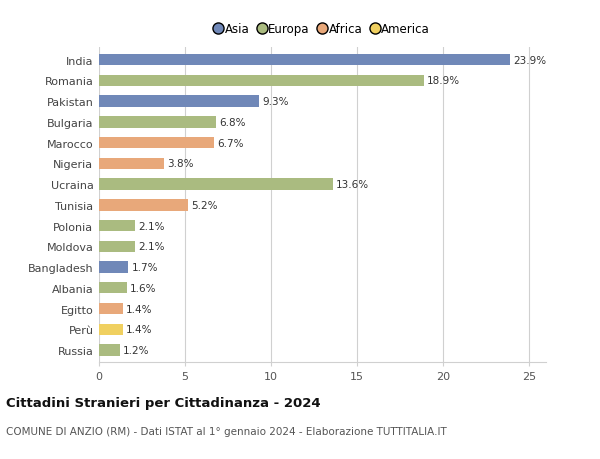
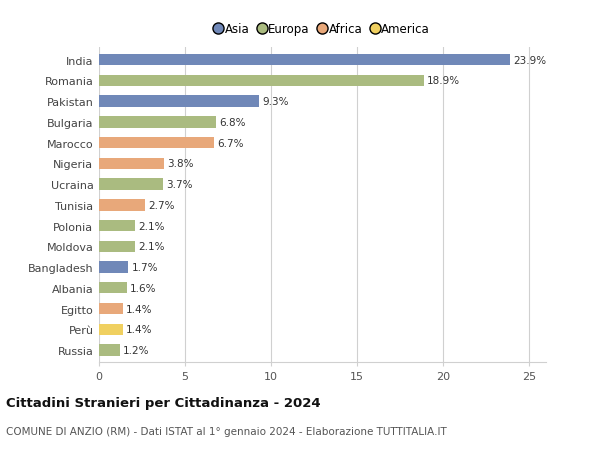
Ucraina: 13.6% -> 3.7%
Tunisia: 5.2% -> 2.7%
